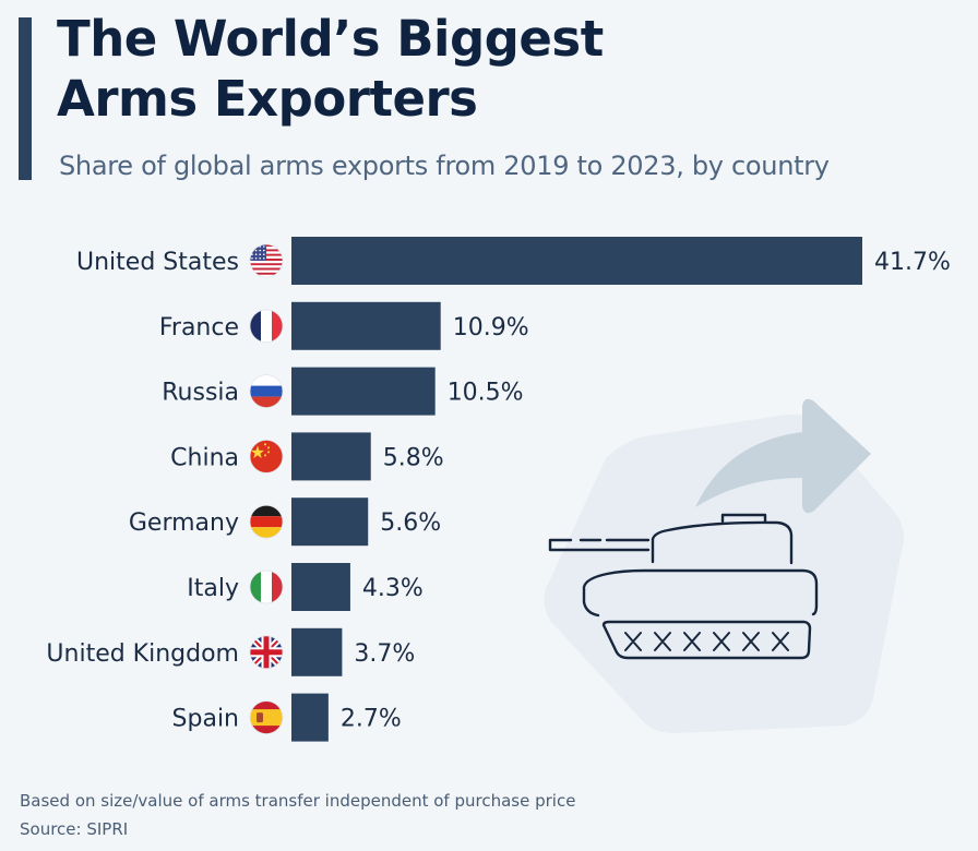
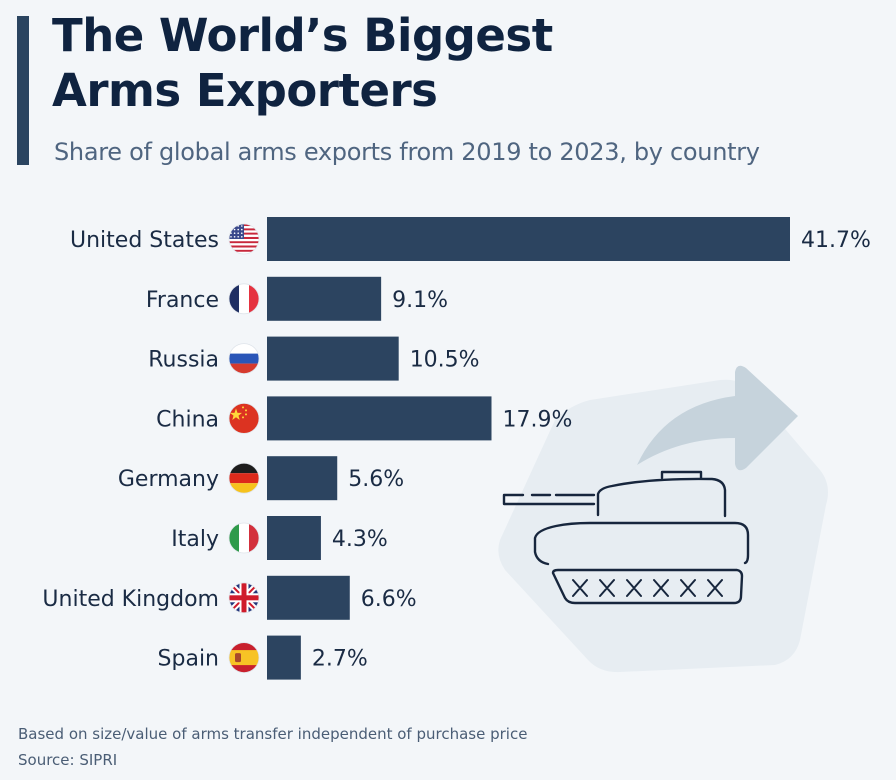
France: 10.9% -> 9.1%
China: 5.8% -> 17.9%
United Kingdom: 3.7% -> 6.6%
